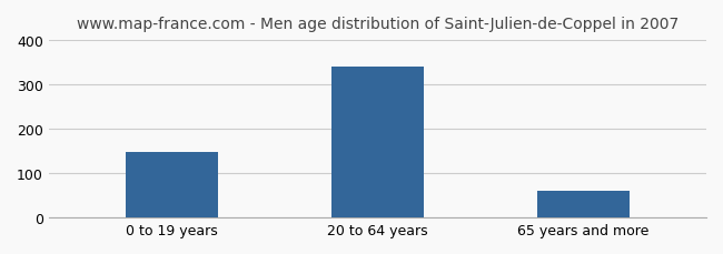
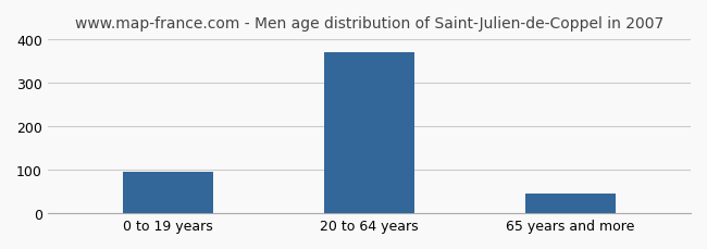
0 to 19 years: 148 -> 95
20 to 64 years: 341 -> 370
65 years and more: 60 -> 45
